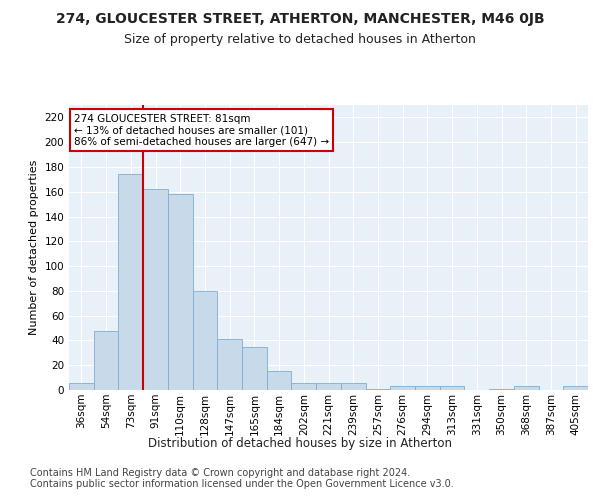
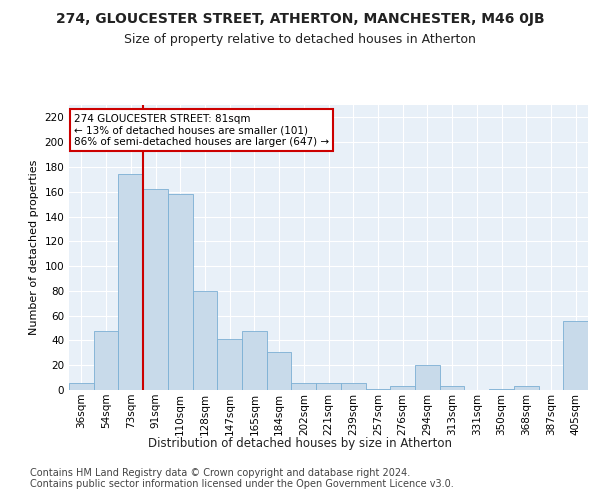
165sqm: 35 -> 48
184sqm: 15 -> 31
294sqm: 3 -> 20
405sqm: 3 -> 56
